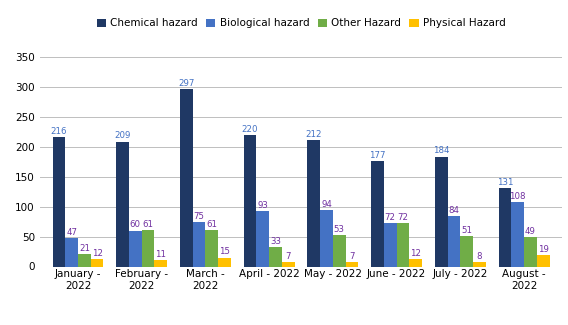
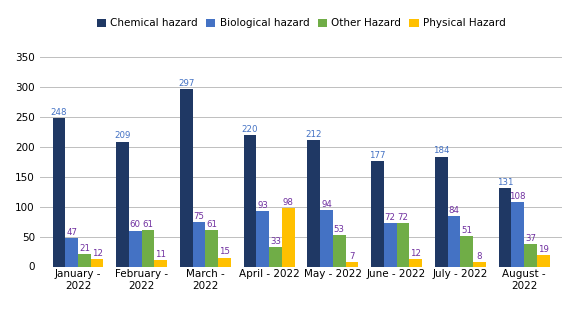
Chemical hazard/January - 2022: 216 -> 248
Physical Hazard/April - 2022: 7 -> 98
Other Hazard/August - 2022: 49 -> 37
